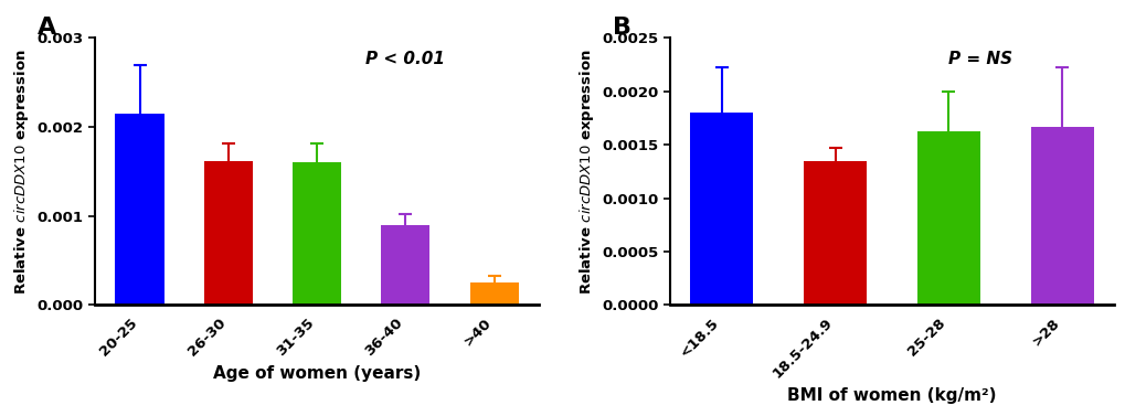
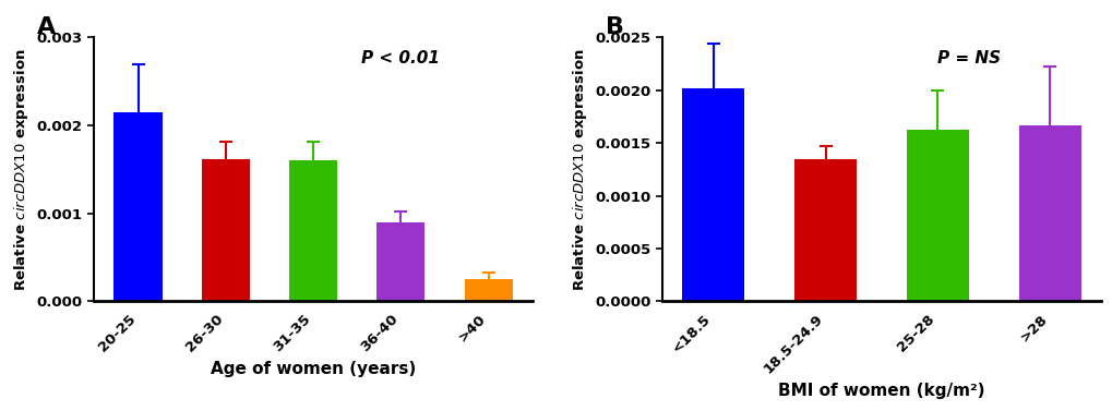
<18.5: 0.00180 -> 0.00202
